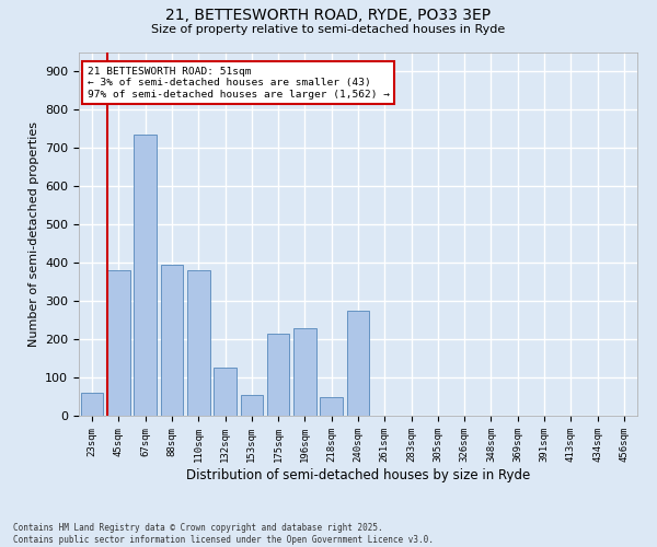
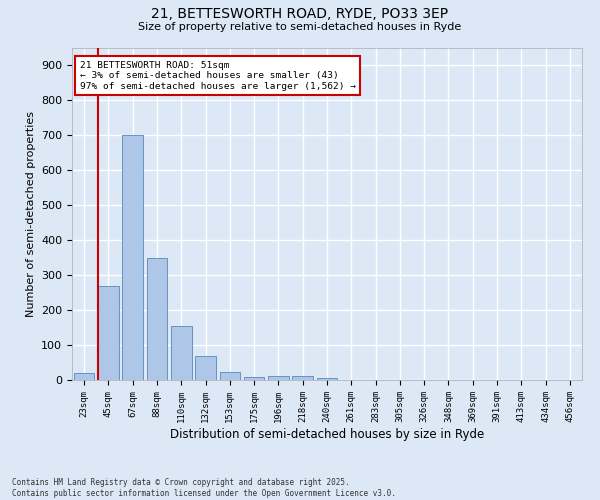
23sqm: 60 -> 20
45sqm: 380 -> 270
67sqm: 735 -> 700
88sqm: 395 -> 350
110sqm: 380 -> 155
132sqm: 125 -> 70
153sqm: 55 -> 22
175sqm: 215 -> 10
196sqm: 230 -> 12
218sqm: 50 -> 12
240sqm: 275 -> 7
